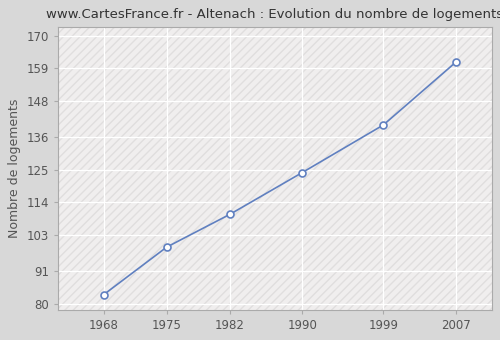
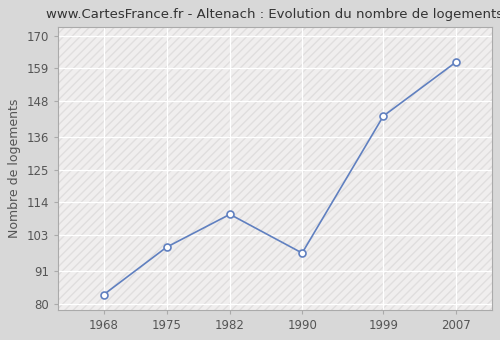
1990: 124 -> 97
1999: 140 -> 143
